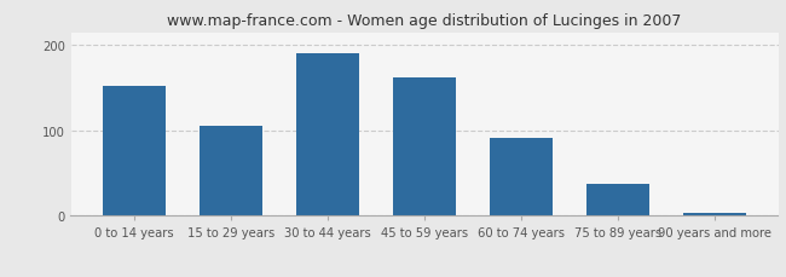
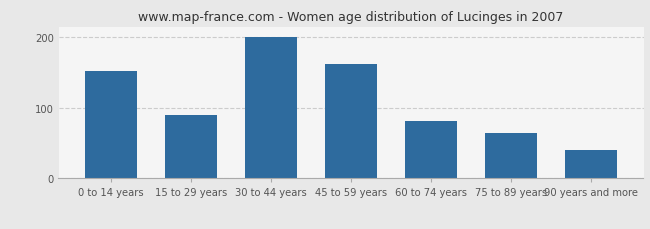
15 to 29 years: 105 -> 90
30 to 44 years: 190 -> 200
60 to 74 years: 91 -> 82
75 to 89 years: 38 -> 64
90 years and more: 4 -> 40
